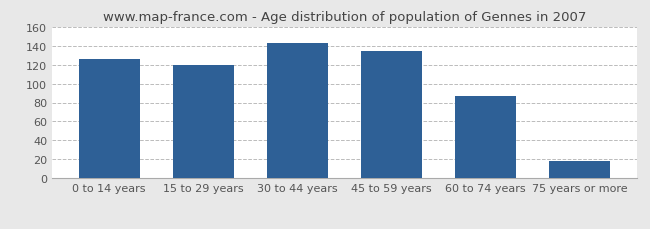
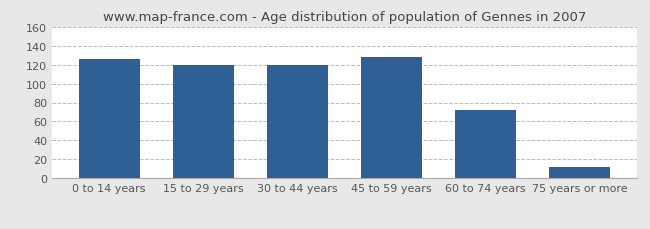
30 to 44 years: 143 -> 120
45 to 59 years: 134 -> 128
60 to 74 years: 87 -> 72
75 years or more: 18 -> 12
